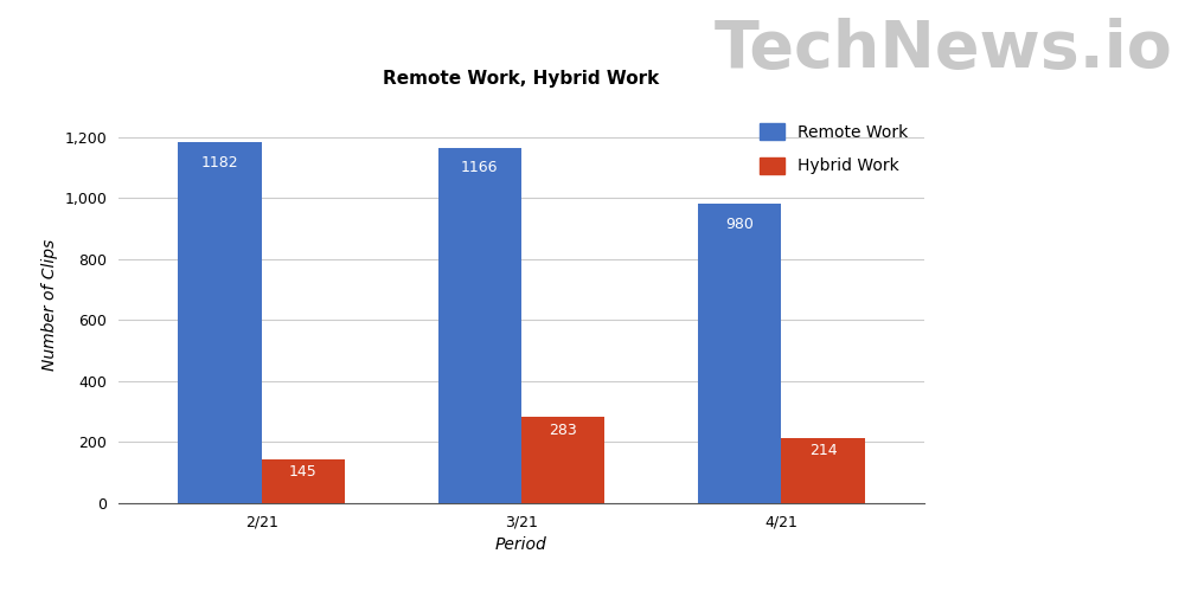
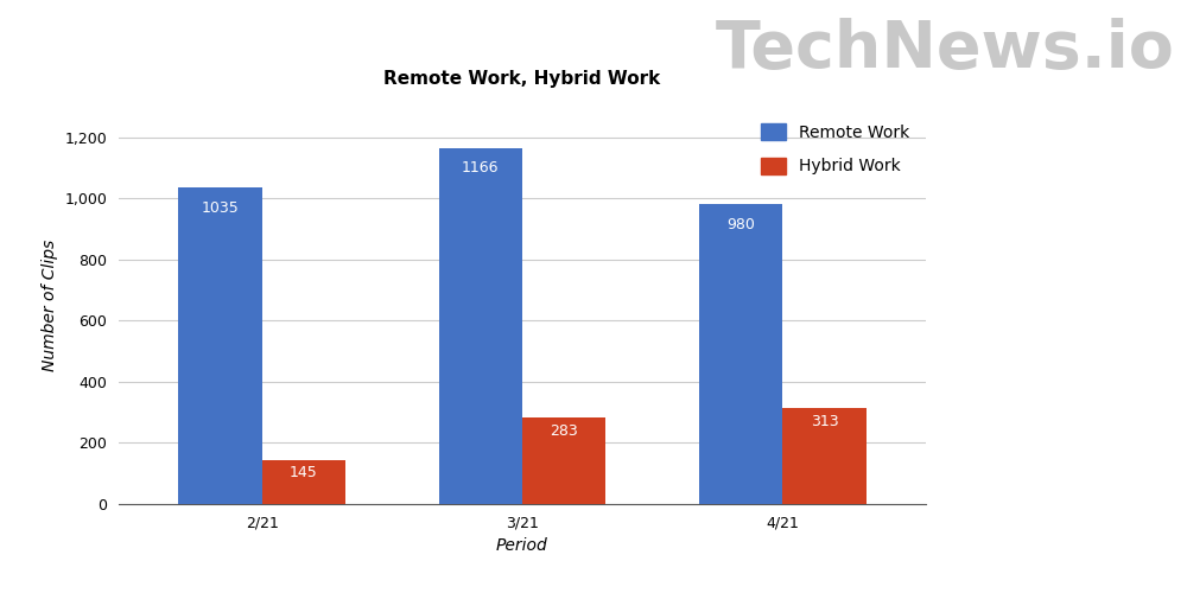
Remote Work/2/21: 1182 -> 1035
Hybrid Work/4/21: 214 -> 313
